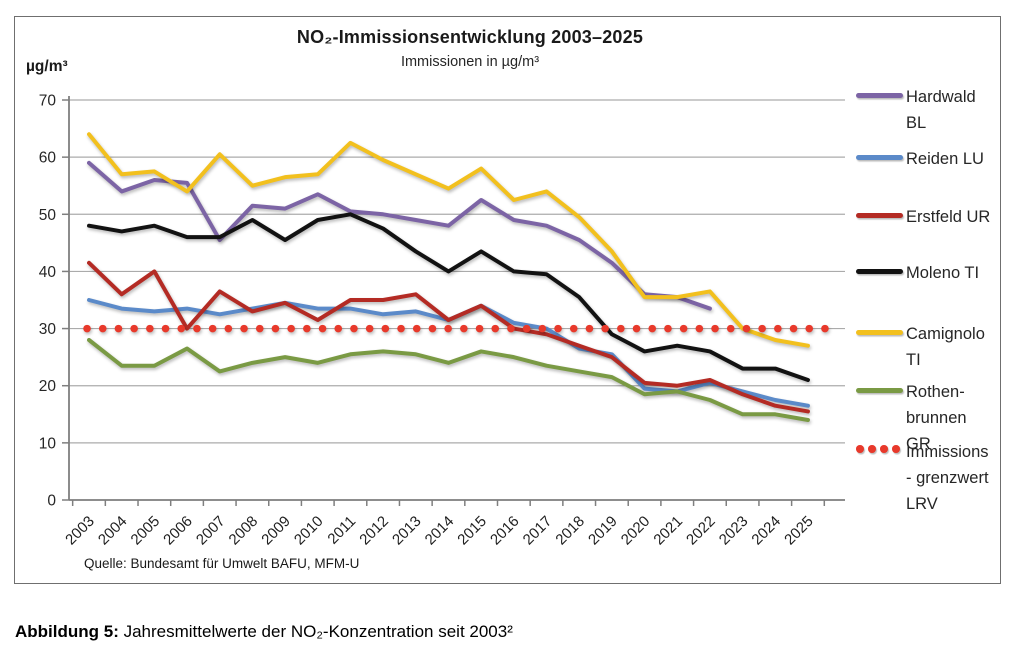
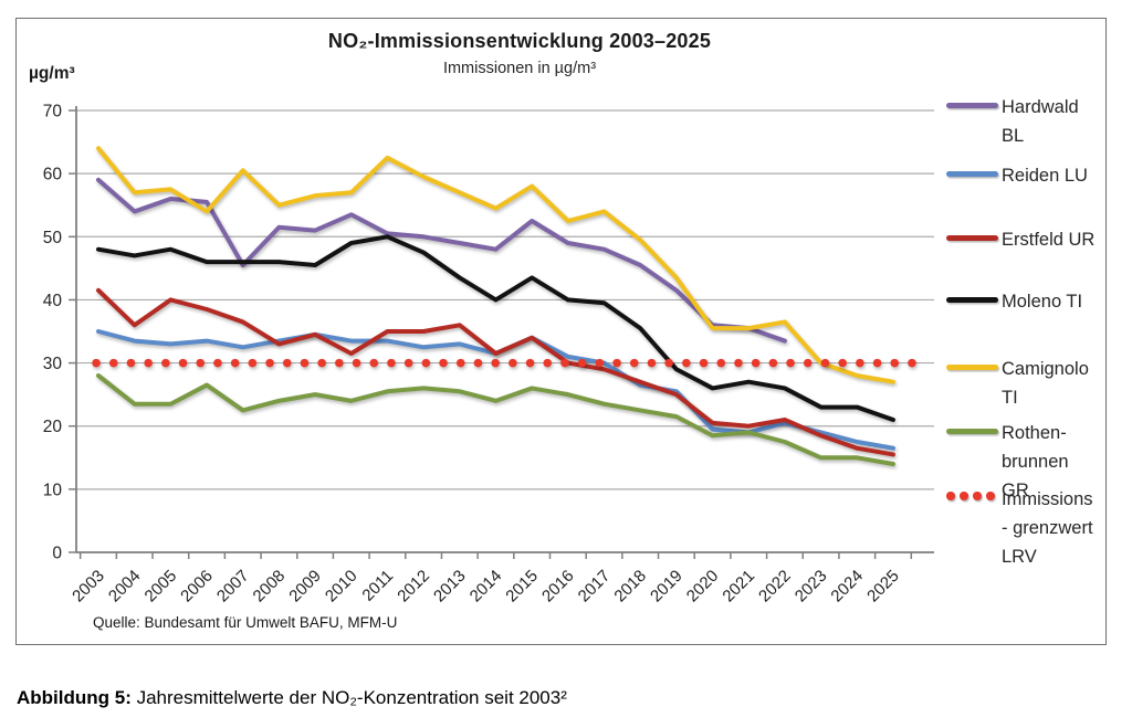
Erstfeld UR/2006: 30 -> 38
Moleno TI/2008: 49 -> 46
